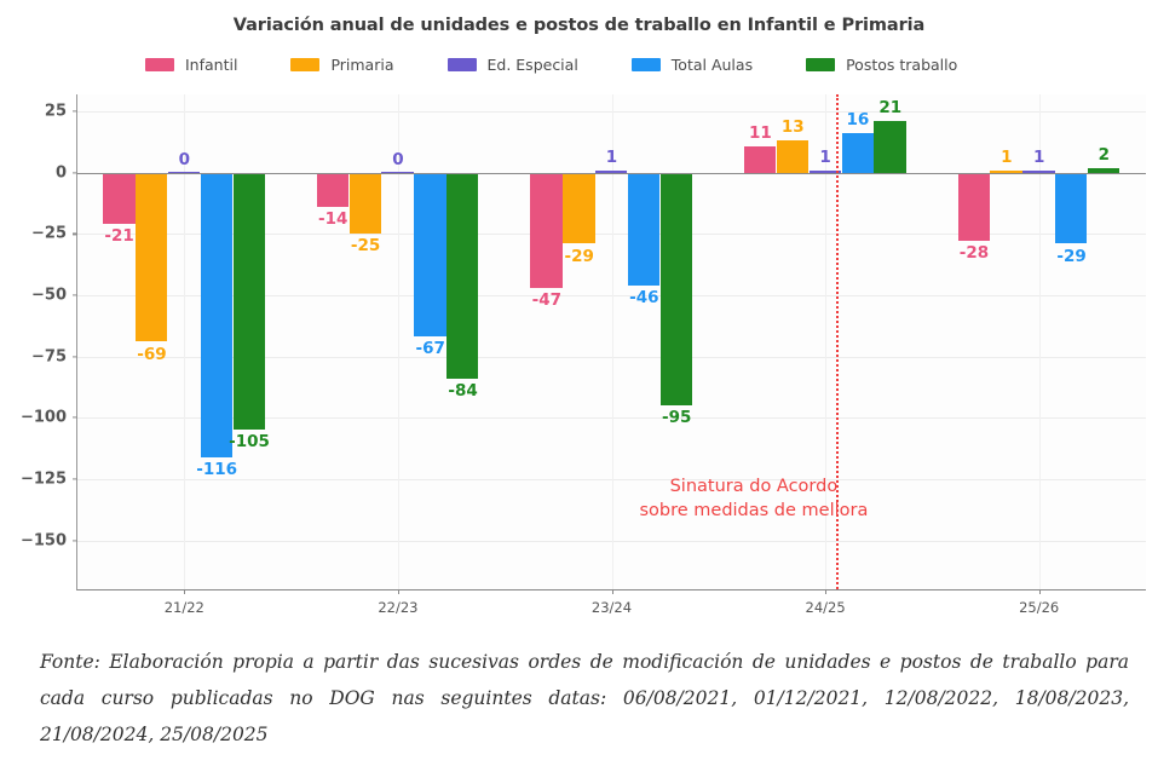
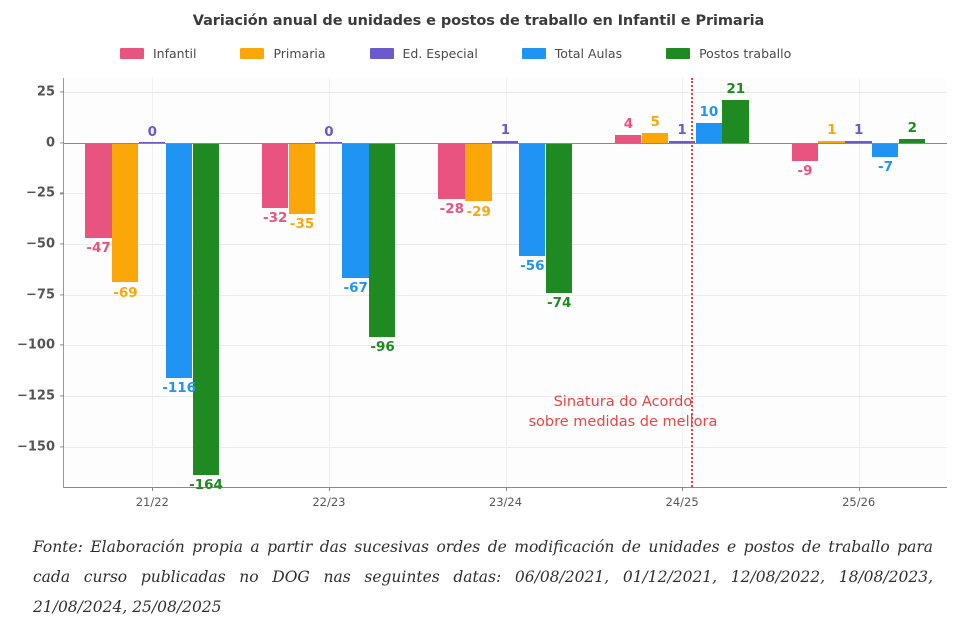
Infantil/21/22: -21 -> -47
Postos traballo/21/22: -105 -> -164
Infantil/22/23: -14 -> -32
Primaria/22/23: -25 -> -35
Postos traballo/22/23: -84 -> -96
Infantil/23/24: -47 -> -28
Total Aulas/23/24: -46 -> -56
Postos traballo/23/24: -95 -> -74
Infantil/24/25: 11 -> 4
Primaria/24/25: 13 -> 5
Total Aulas/24/25: 16 -> 10
Infantil/25/26: -28 -> -9
Total Aulas/25/26: -29 -> -7
